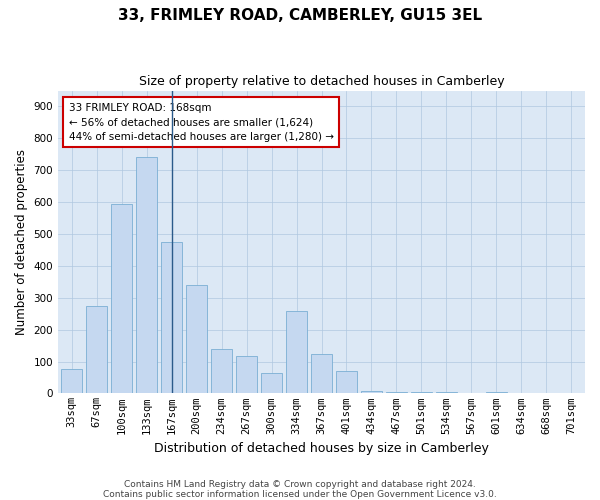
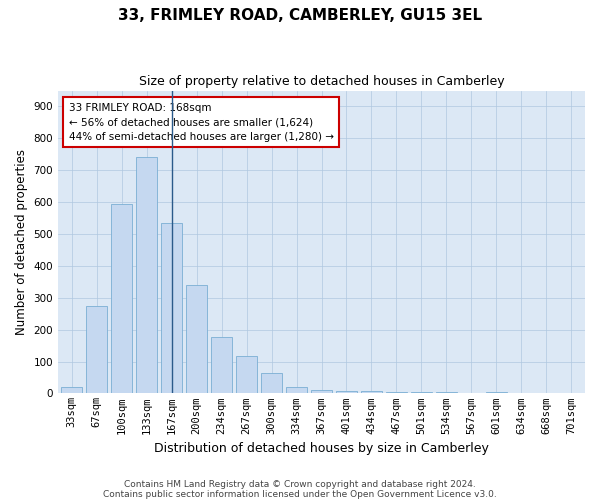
33sqm: 75 -> 20
167sqm: 475 -> 535
234sqm: 140 -> 178
334sqm: 260 -> 20
367sqm: 125 -> 10
401sqm: 70 -> 8
